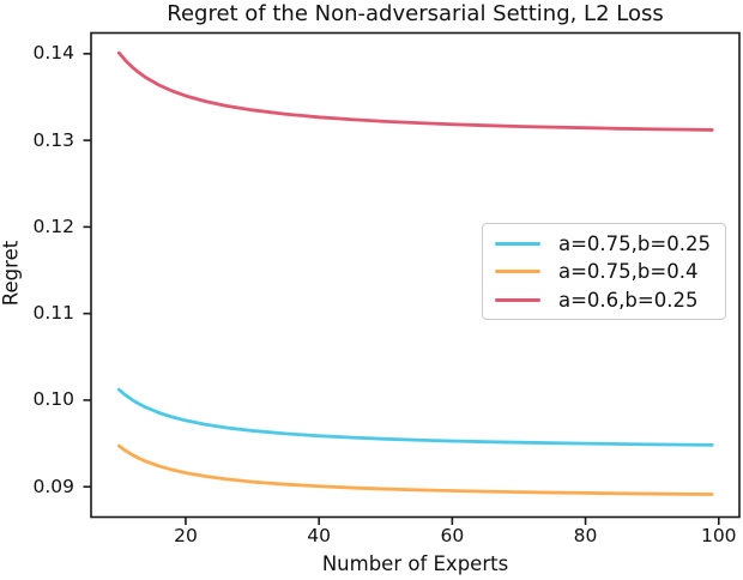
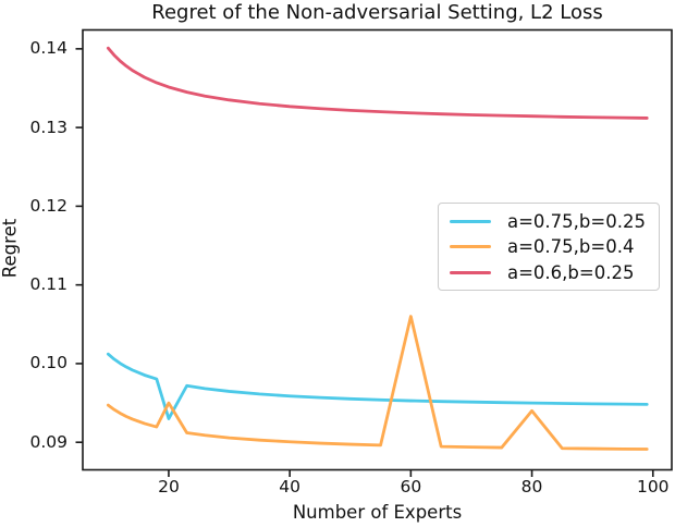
a=0.75,b=0.25/20: 0.098 -> 0.093
a=0.75,b=0.4/20: 0.092 -> 0.095
a=0.75,b=0.4/60: 0.090 -> 0.106
a=0.75,b=0.4/80: 0.089 -> 0.094
